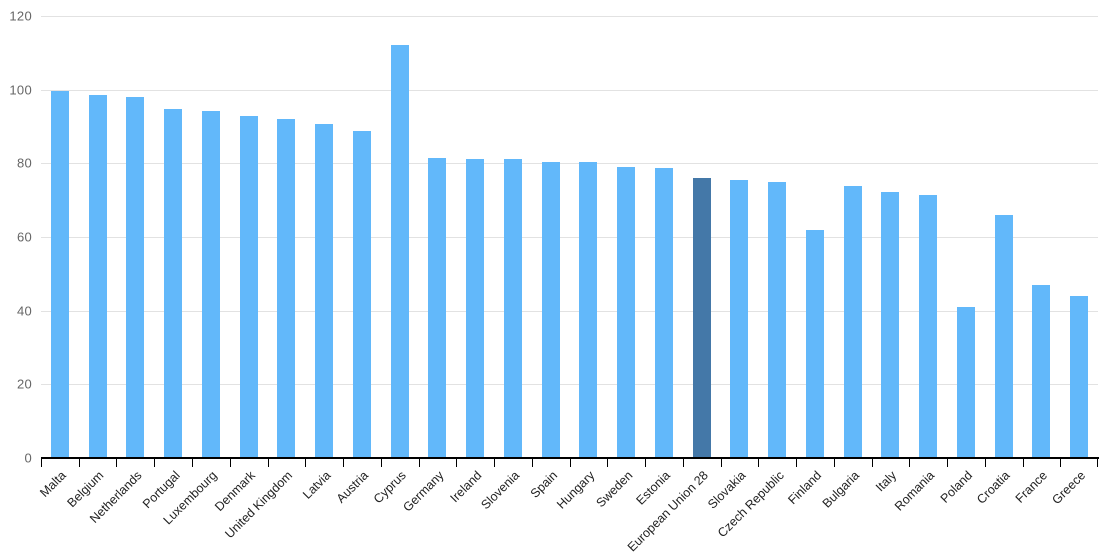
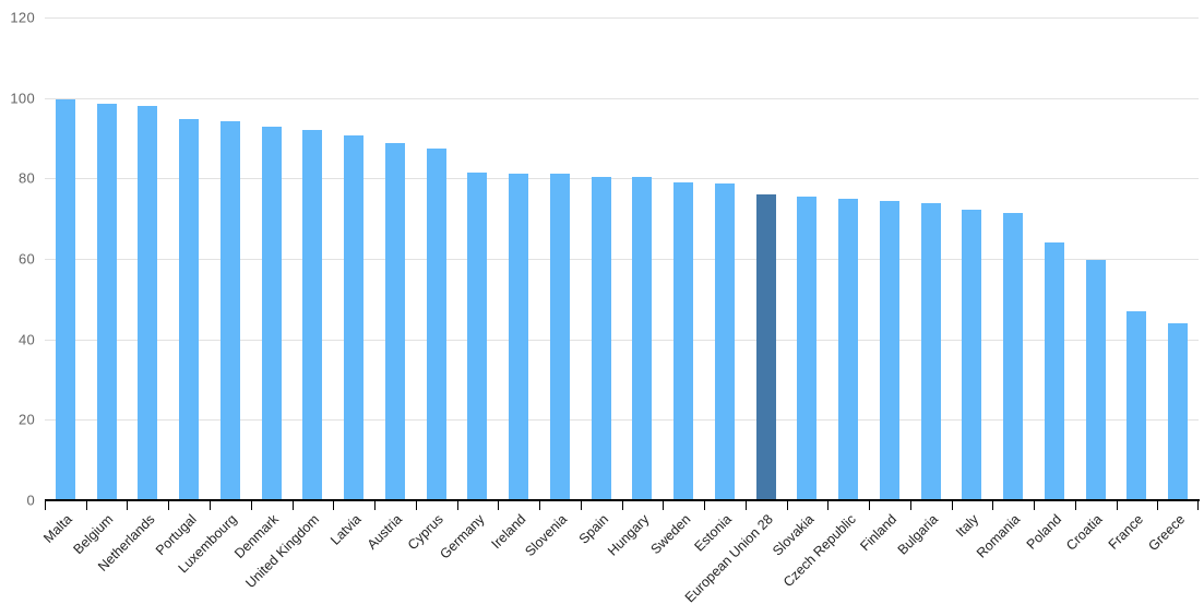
Cyprus: 112 -> 87
Finland: 62 -> 74
Poland: 41 -> 64
Croatia: 66 -> 60
